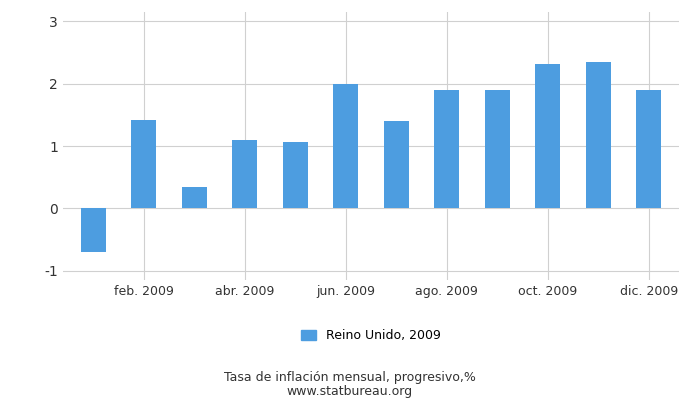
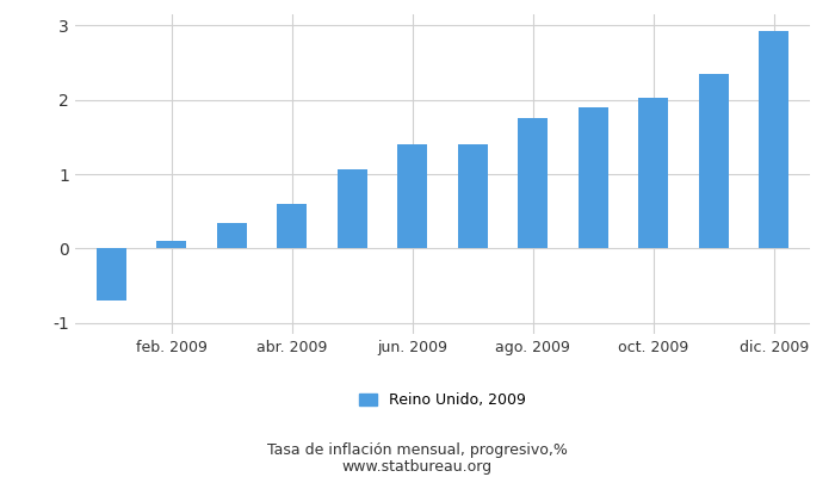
feb. 2009: 1.42 -> 0.10
abr. 2009: 1.10 -> 0.60
jun. 2009: 2.00 -> 1.40
ago. 2009: 1.90 -> 1.76
oct. 2009: 2.32 -> 2.02
dic. 2009: 1.90 -> 2.93
